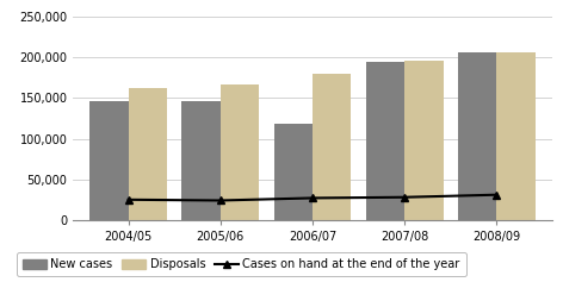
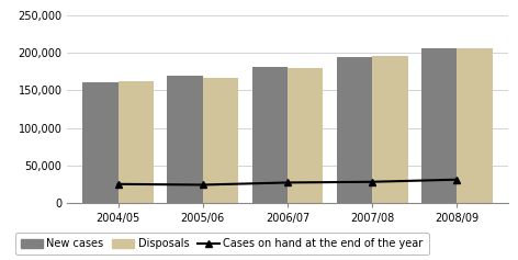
New cases/2004/05: 146,000 -> 161,000
New cases/2005/06: 146,000 -> 170,000
New cases/2006/07: 118,000 -> 181,000
